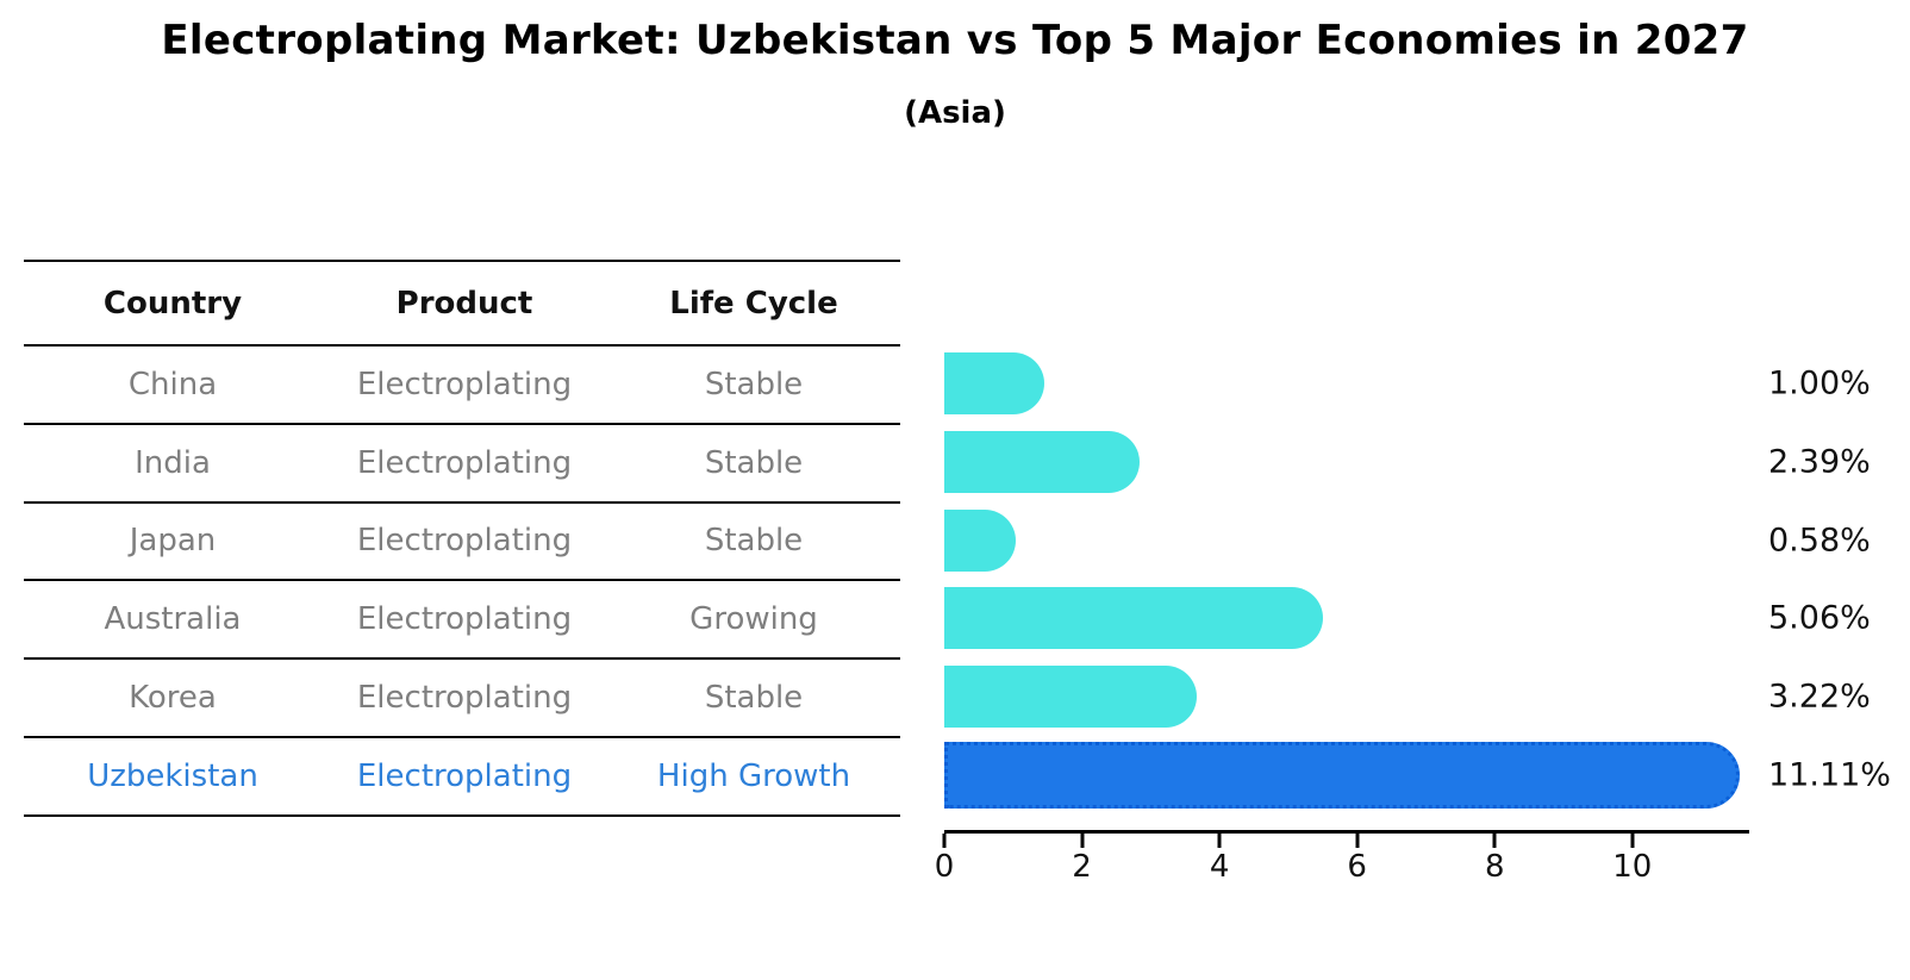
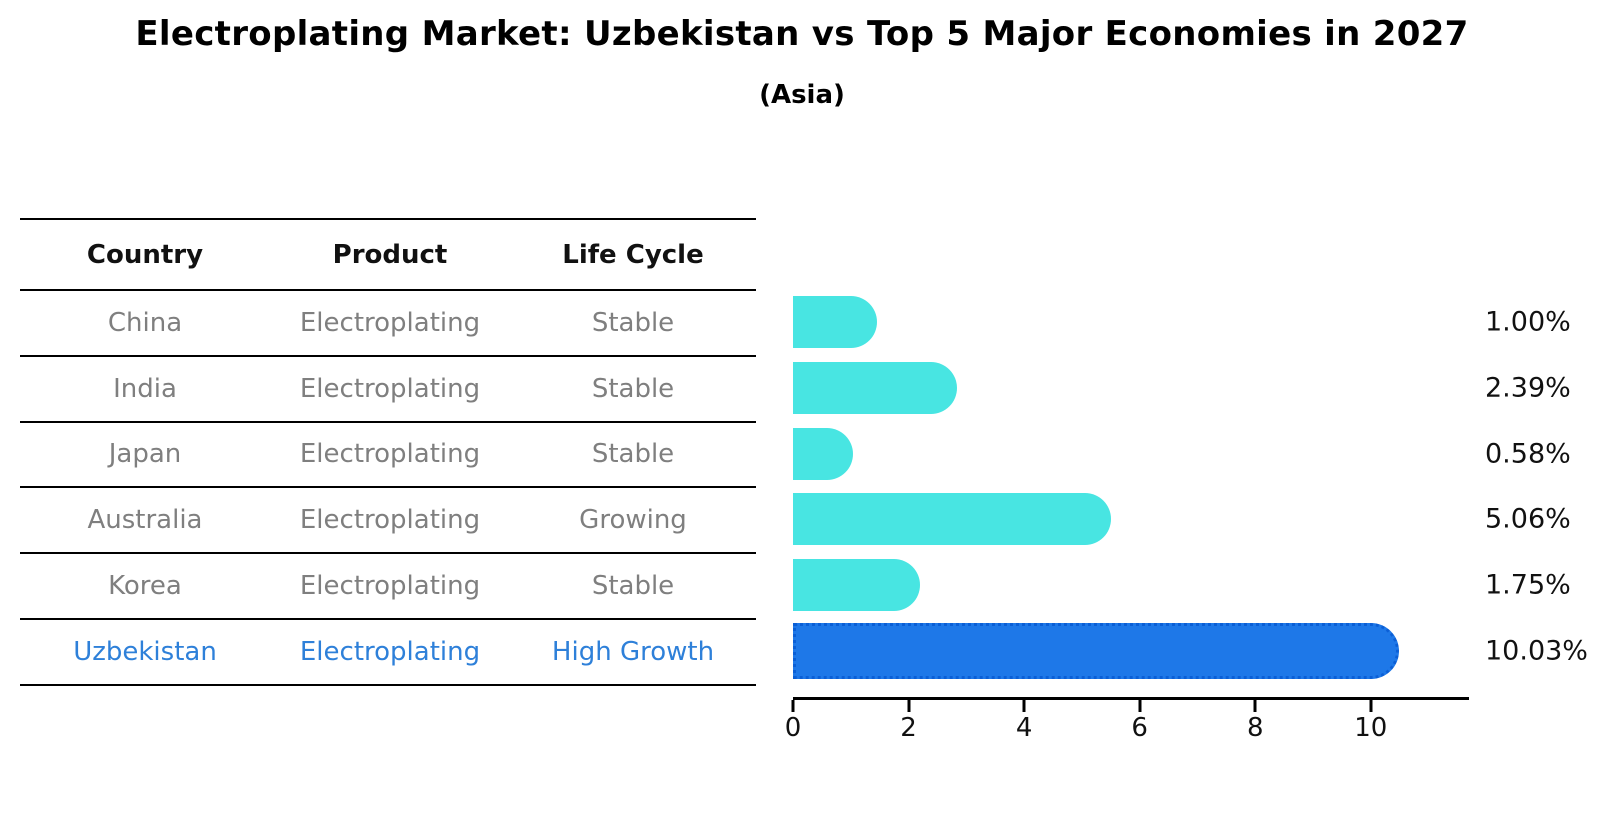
Korea: 3.22% -> 1.75%
Uzbekistan: 11.11% -> 10.03%
